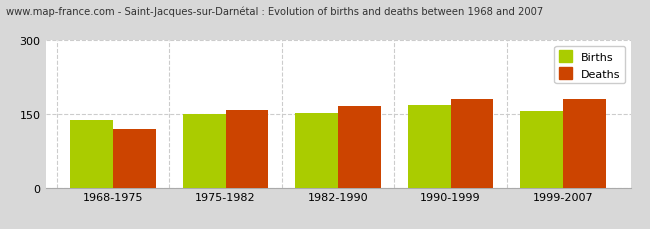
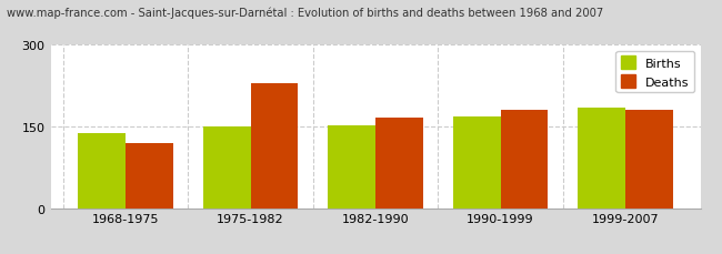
Deaths/1975-1982: 159 -> 230
Births/1999-2007: 157 -> 185
